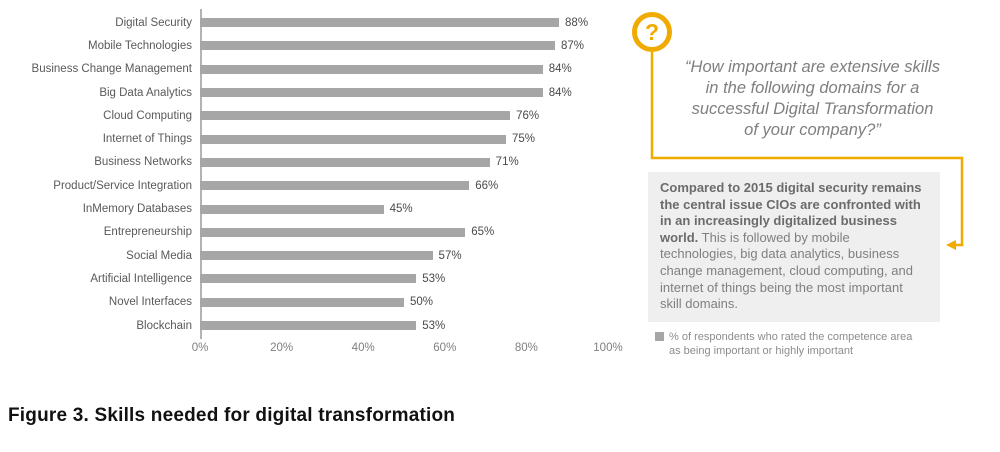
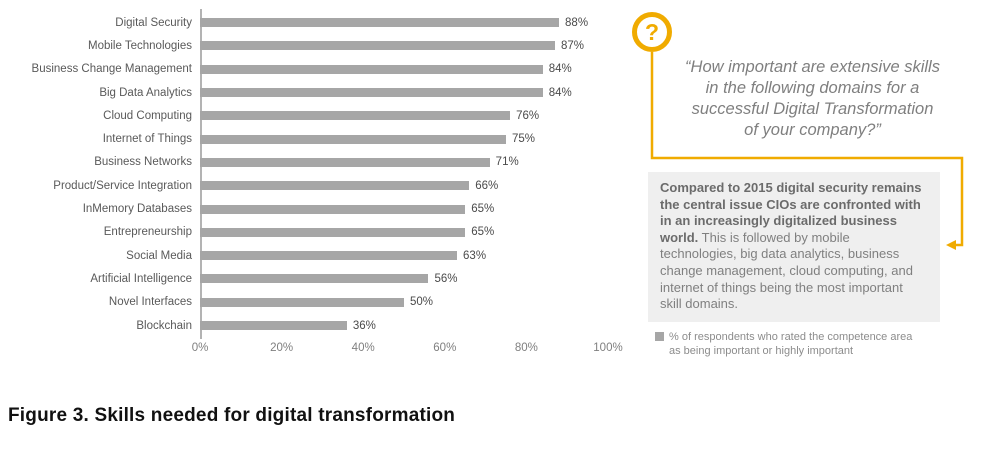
InMemory Databases: 45% -> 65%
Social Media: 57% -> 63%
Artificial Intelligence: 53% -> 56%
Blockchain: 53% -> 36%
